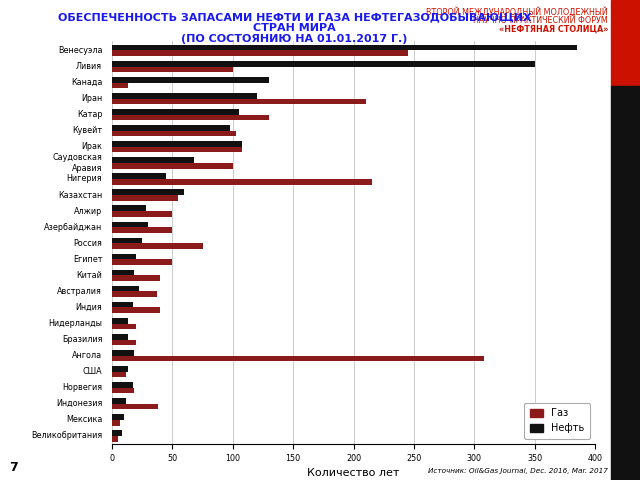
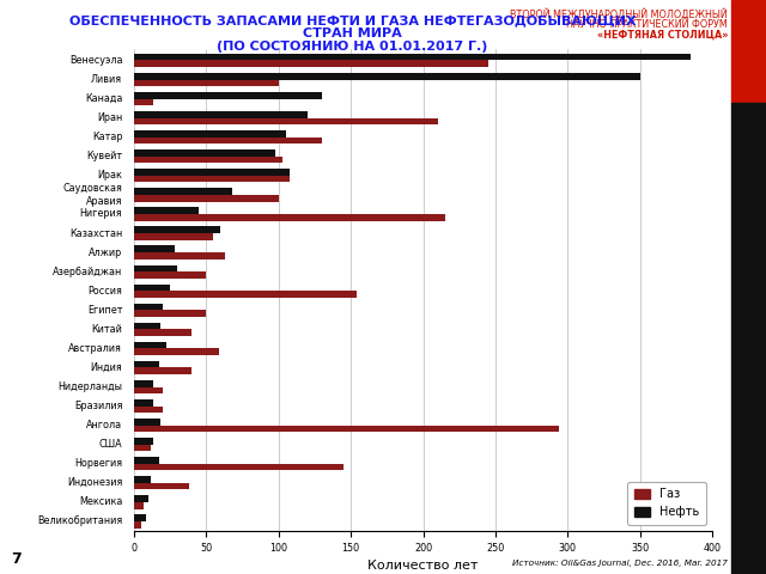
Газ/Алжир: 50 -> 63
Газ/Россия: 75 -> 154
Газ/Австралия: 37 -> 59
Газ/Ангола: 308 -> 294
Газ/Норвегия: 18 -> 145
